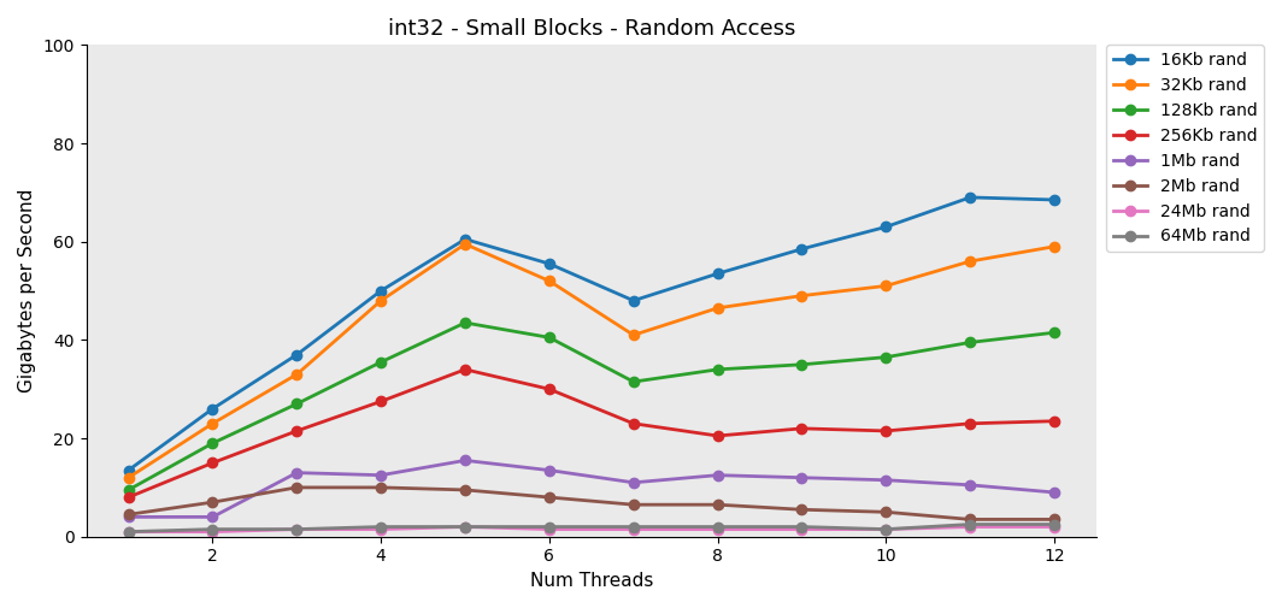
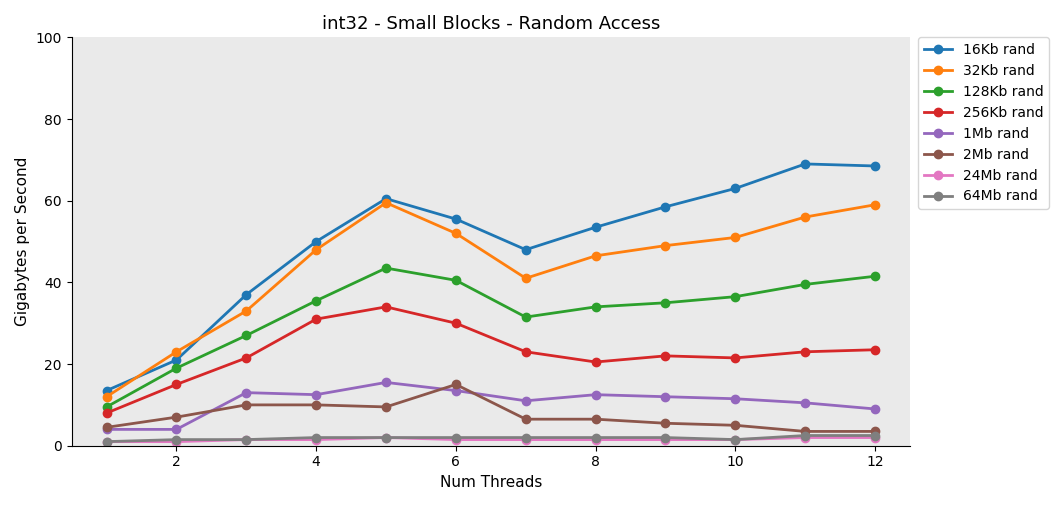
16Kb rand/2: 26.0 -> 21.0
256Kb rand/4: 27.5 -> 31.0
2Mb rand/6: 8.0 -> 15.0
